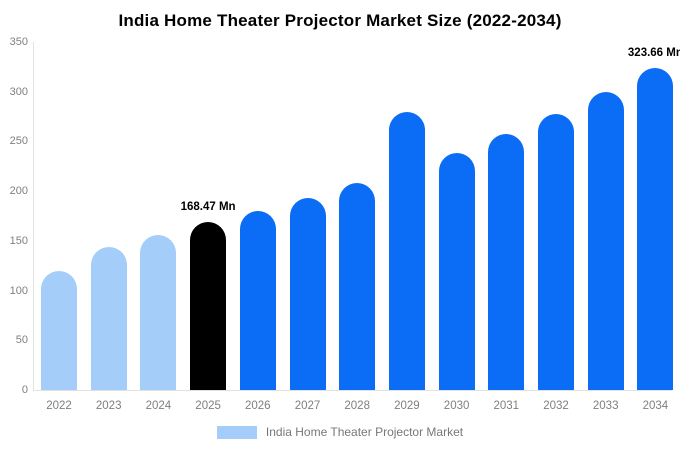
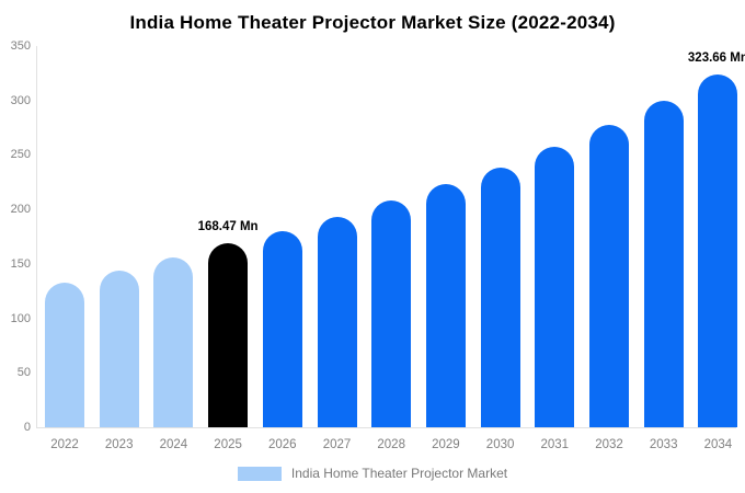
2022: 120 -> 130
2029: 280 -> 220
